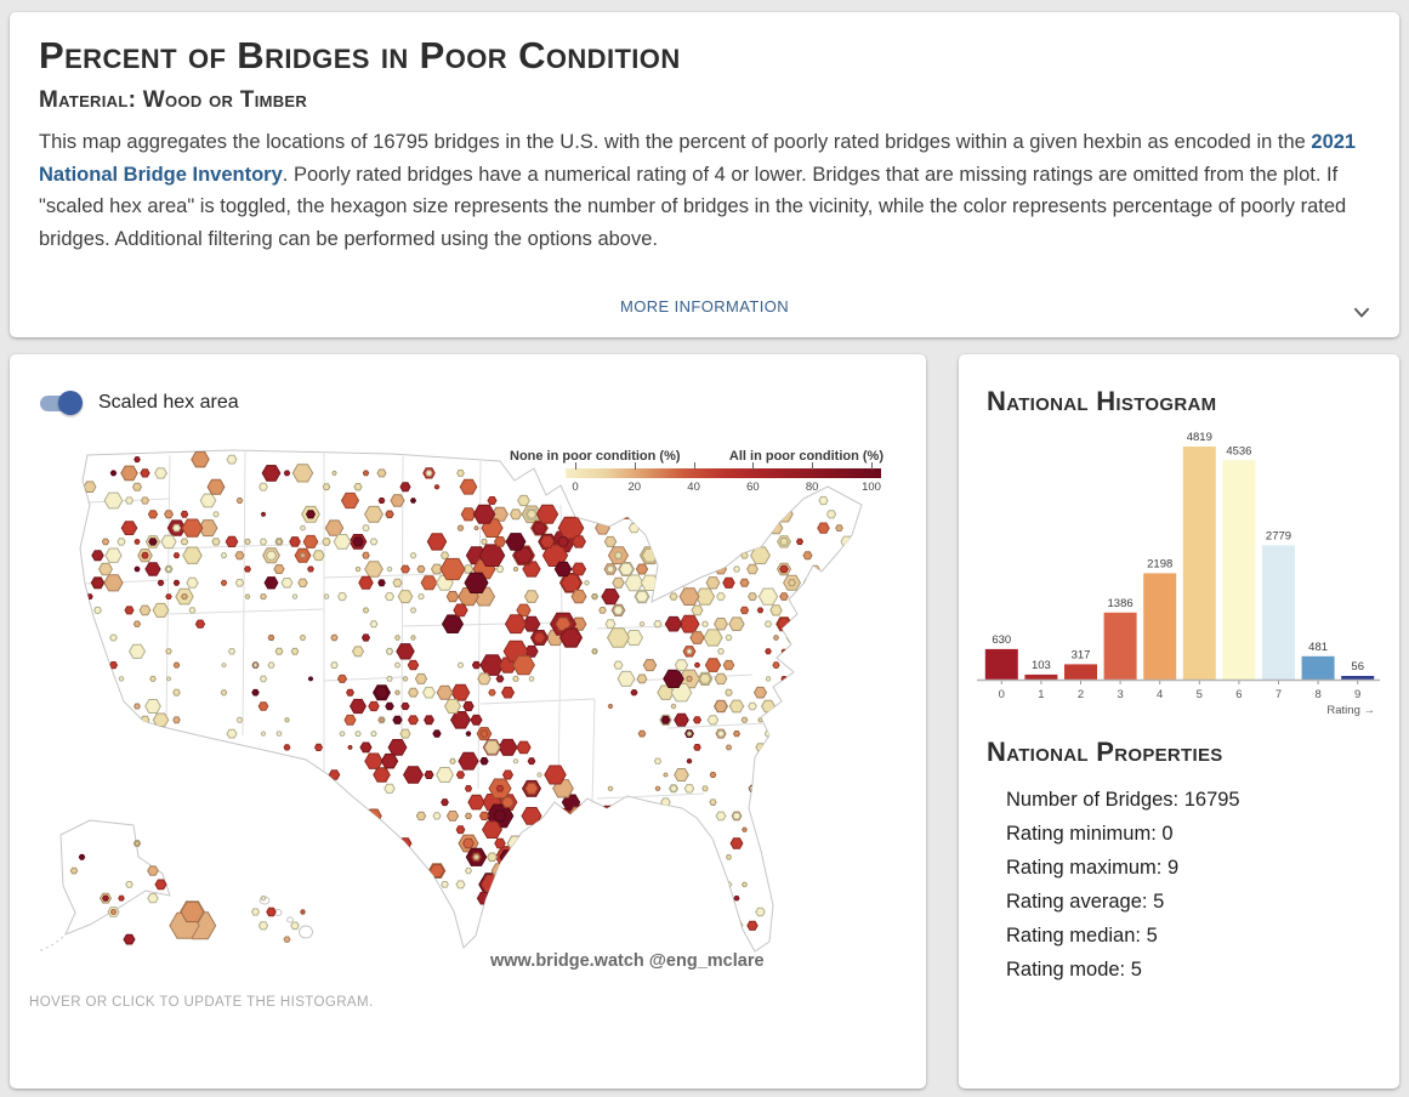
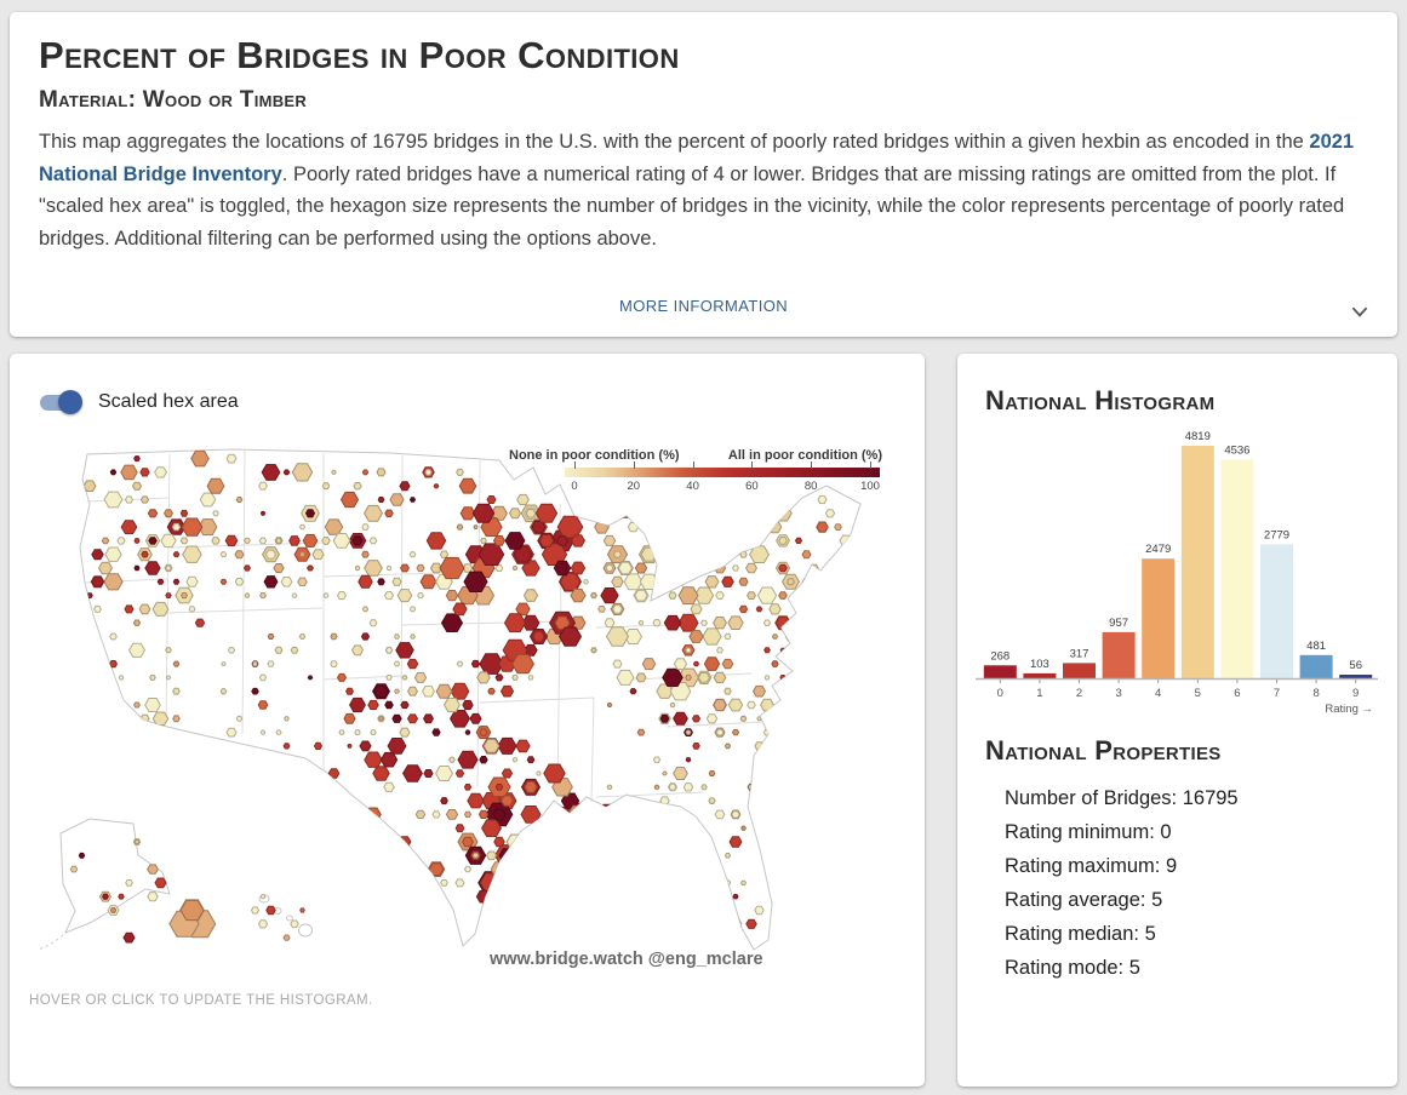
0: 630 -> 268
3: 1386 -> 957
4: 2198 -> 2479
